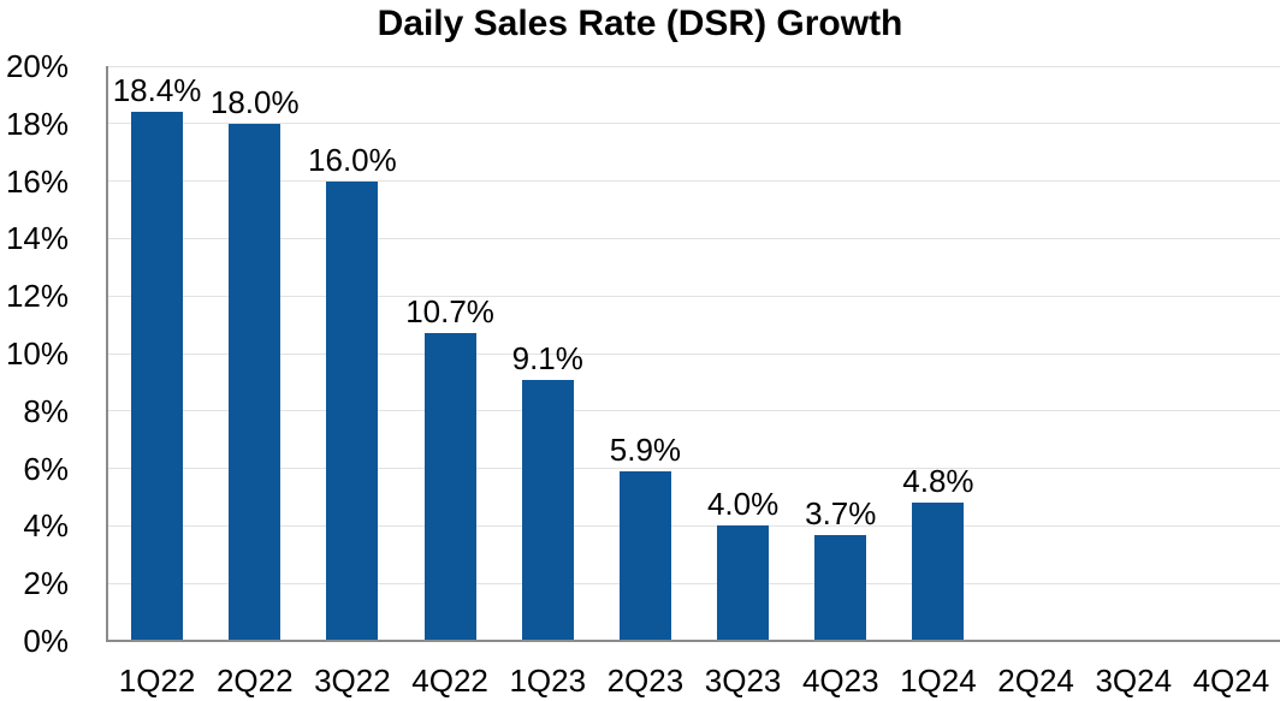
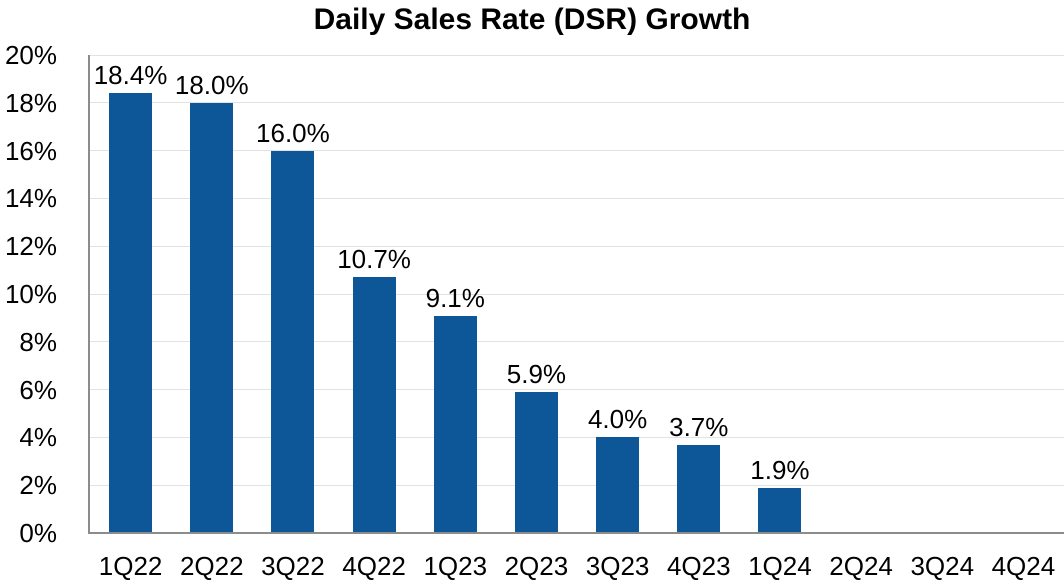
1Q24: 4.8% -> 1.9%
